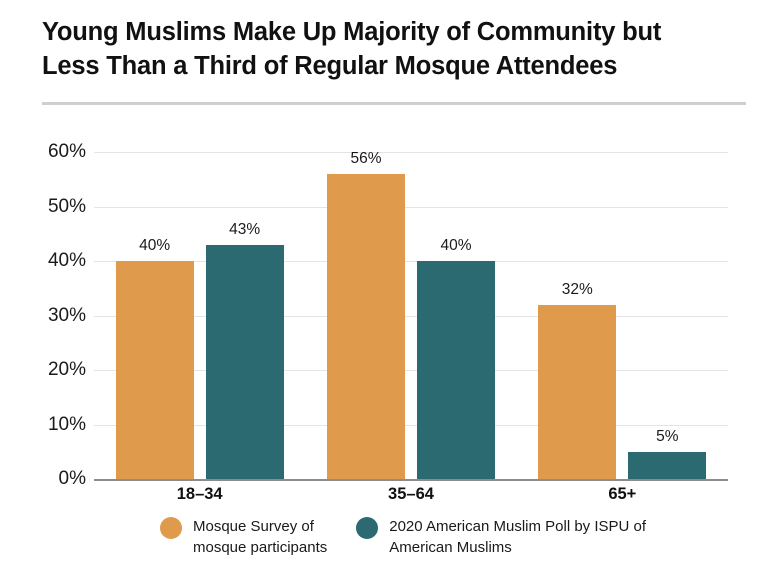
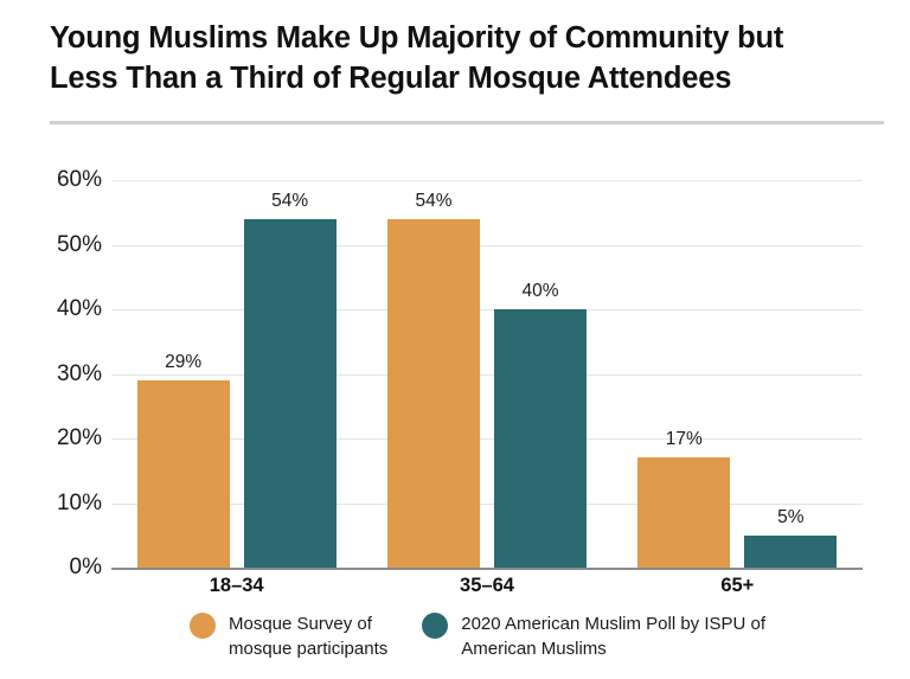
Mosque Survey of mosque participants/18–34: 40% -> 29%
2020 American Muslim Poll by ISPU of American Muslims/18–34: 43% -> 54%
Mosque Survey of mosque participants/35–64: 56% -> 54%
Mosque Survey of mosque participants/65+: 32% -> 17%
